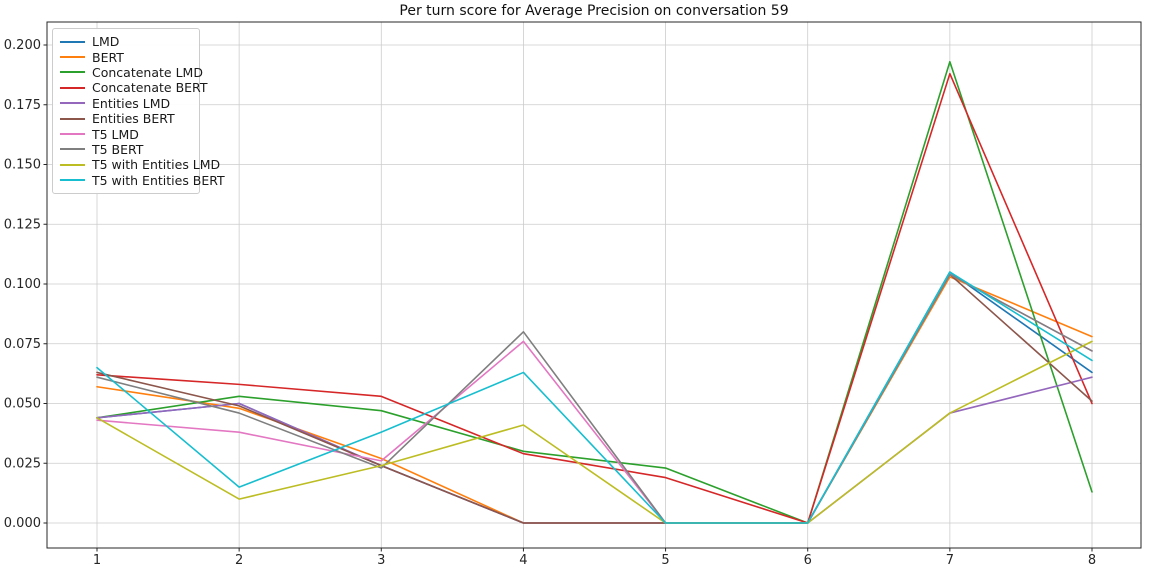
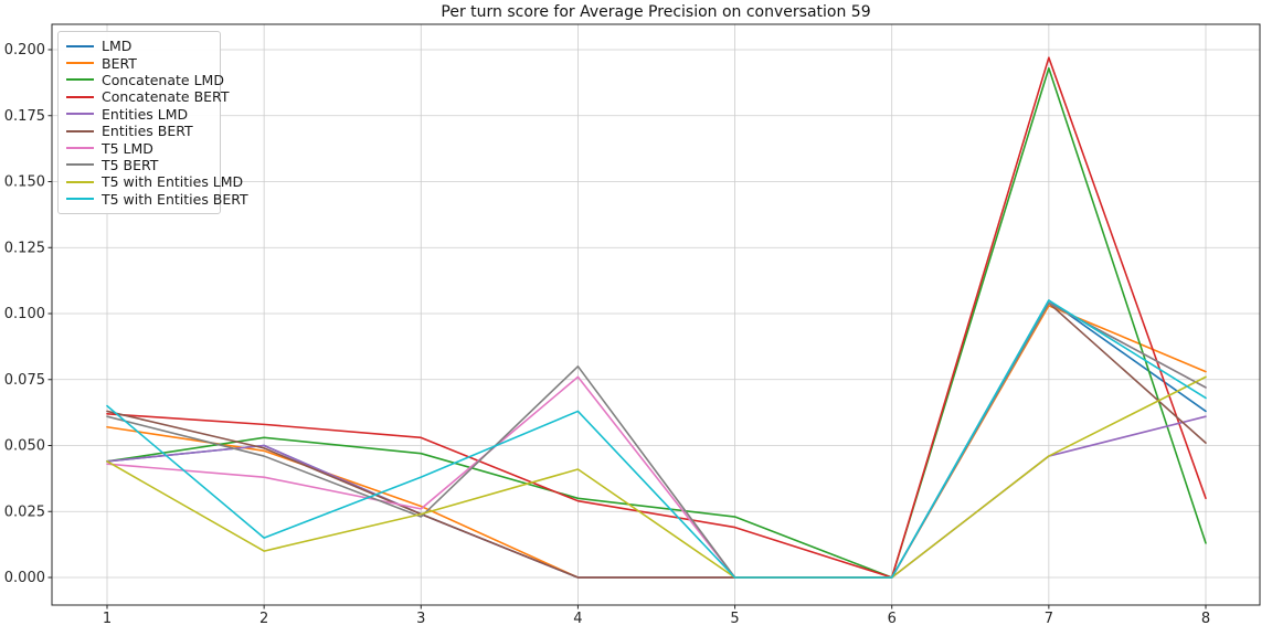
Concatenate BERT/7: 0.188 -> 0.197
Concatenate BERT/8: 0.050 -> 0.030
